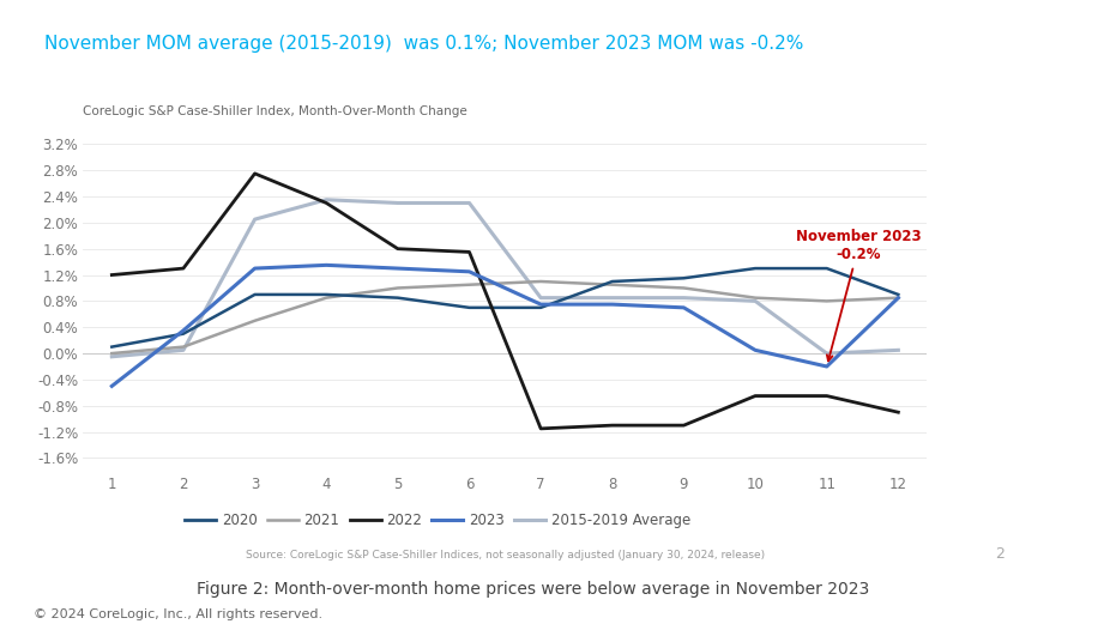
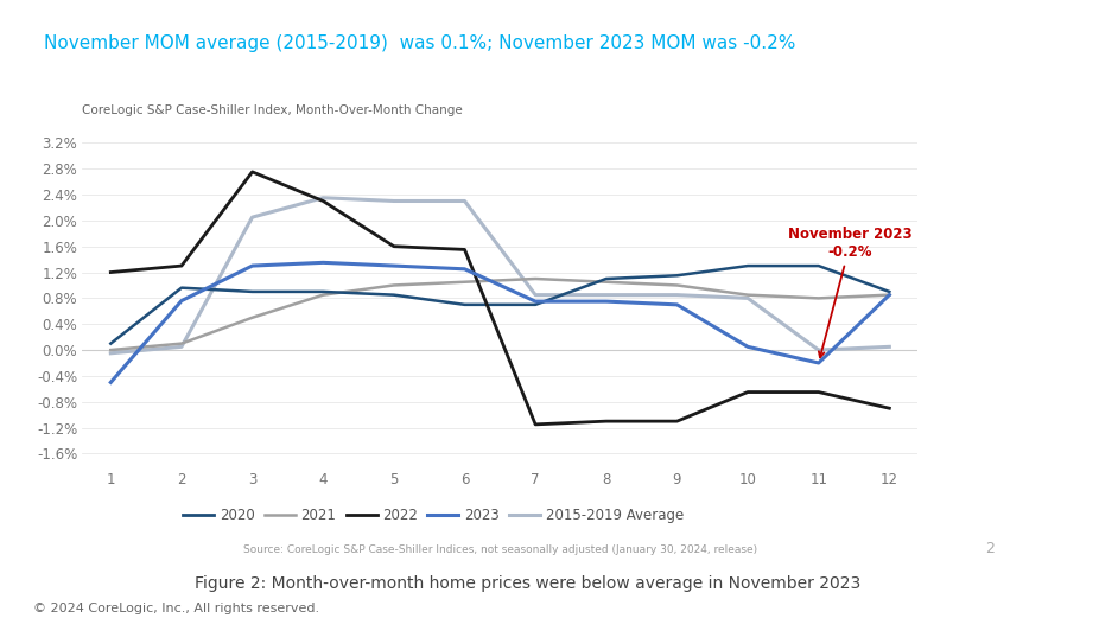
2020/2: 0.30% -> 0.96%
2023/2: 0.35% -> 0.76%
